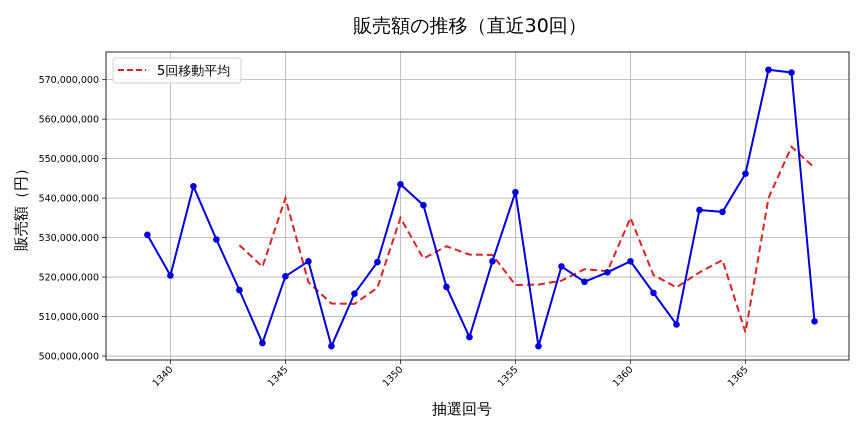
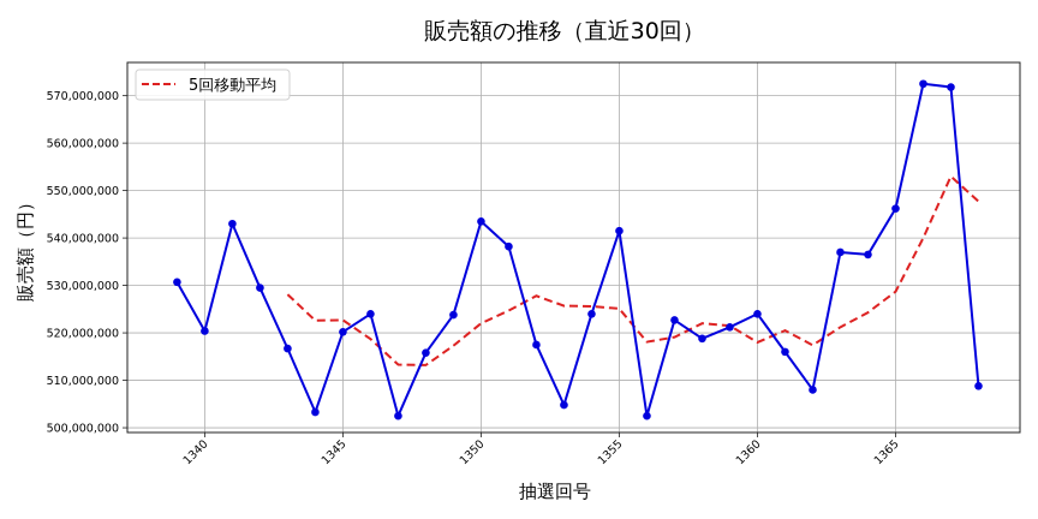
5回移動平均/1345: 540000000 -> 523000000
5回移動平均/1350: 535000000 -> 522000000
5回移動平均/1355: 518000000 -> 525000000
5回移動平均/1360: 535000000 -> 518000000
5回移動平均/1365: 506000000 -> 529000000
